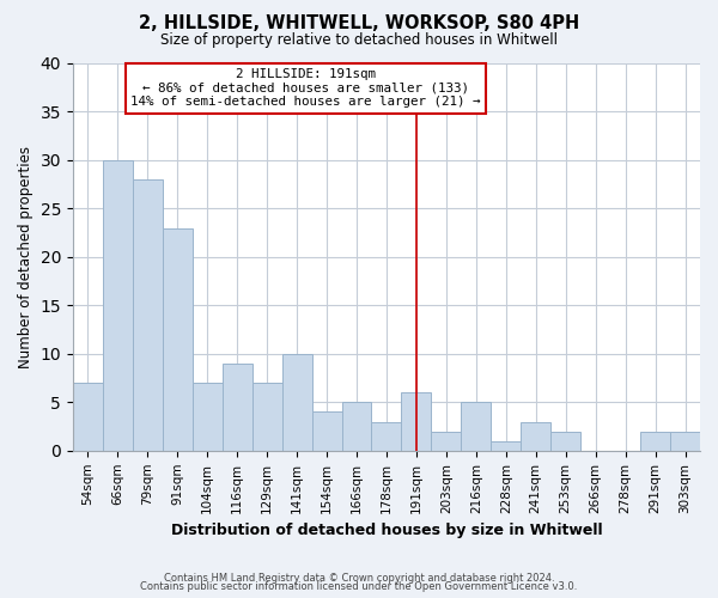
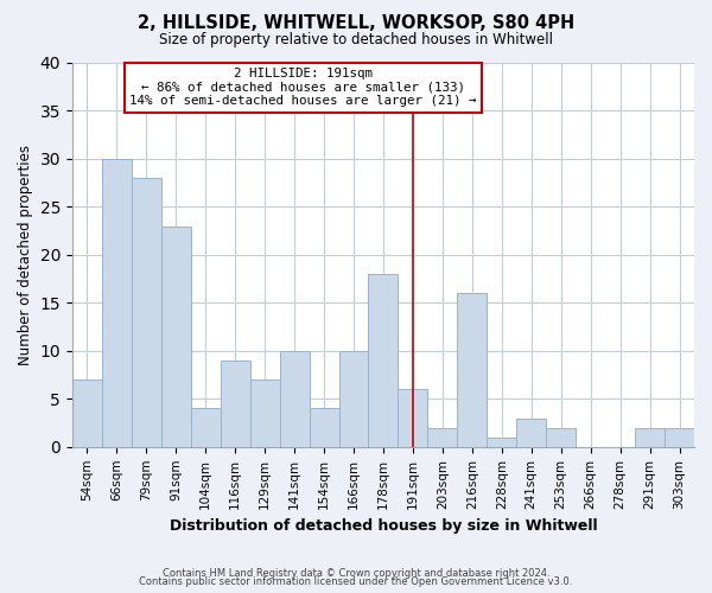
104sqm: 7 -> 4
166sqm: 5 -> 10
178sqm: 3 -> 18
216sqm: 5 -> 16
